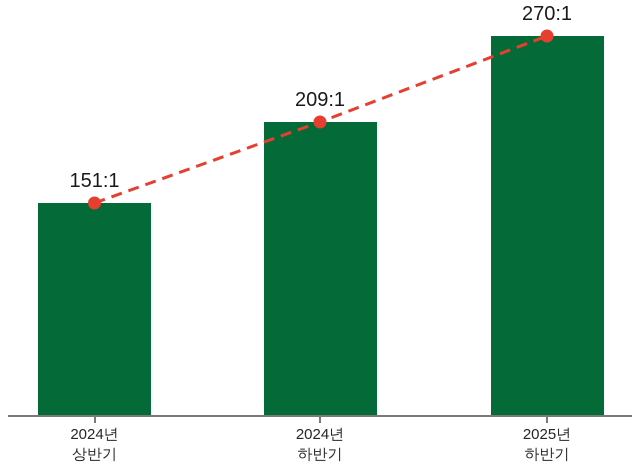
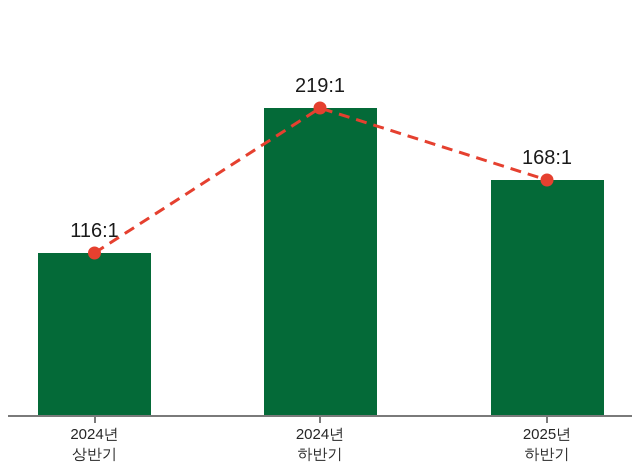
2024년 상반기: 151 -> 116
2024년 하반기: 209 -> 219
2025년 하반기: 270 -> 168
